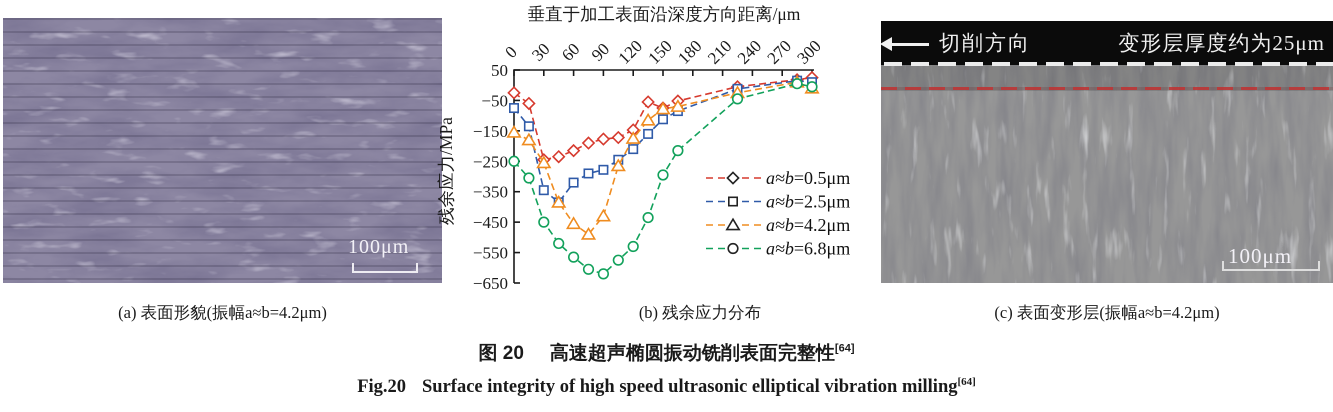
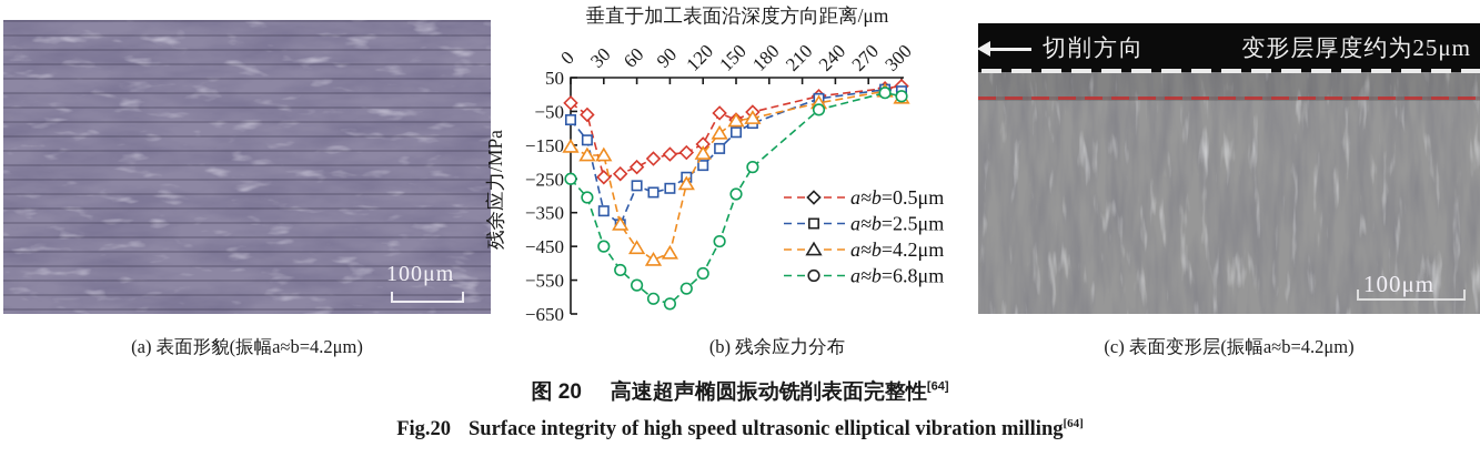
a≈b=4.2μm/30: -260 -> -180
a≈b=2.5μm/60: -320 -> -270
a≈b=4.2μm/90: -430 -> -470
